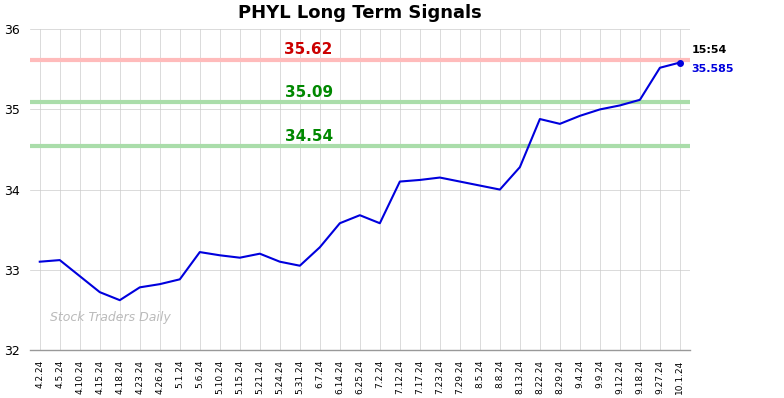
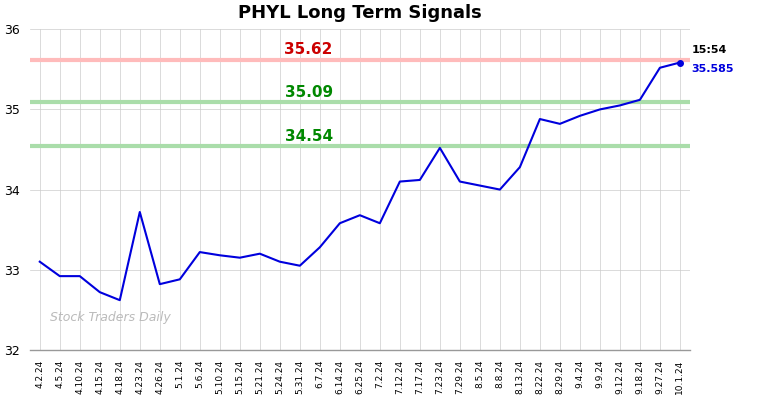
4.5.24: 33.12 -> 32.92
4.23.24: 32.78 -> 33.72
7.23.24: 34.15 -> 34.52
